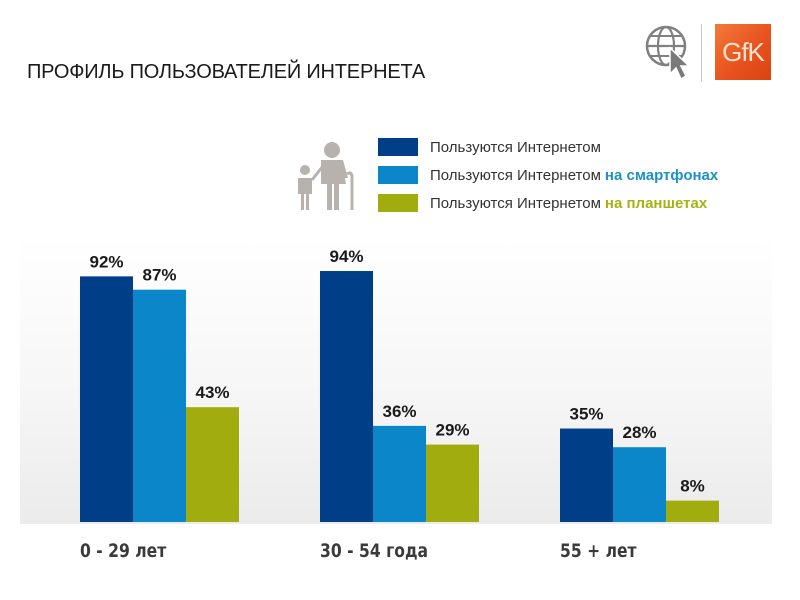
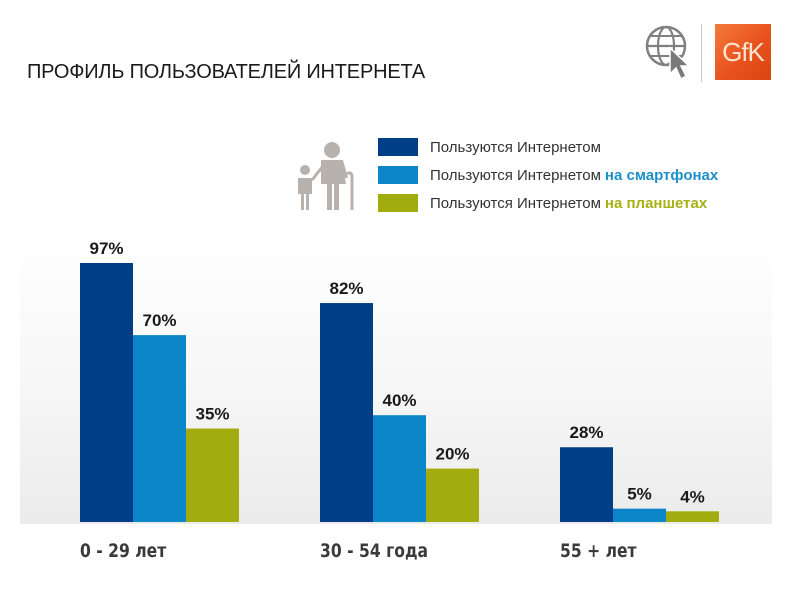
Пользуются Интернетом/0 - 29 лет: 92% -> 97%
Пользуются Интернетом на смартфонах/0 - 29 лет: 87% -> 70%
Пользуются Интернетом на планшетах/0 - 29 лет: 43% -> 35%
Пользуются Интернетом/30 - 54 года: 94% -> 82%
Пользуются Интернетом на смартфонах/30 - 54 года: 36% -> 40%
Пользуются Интернетом на планшетах/30 - 54 года: 29% -> 20%
Пользуются Интернетом/55 + лет: 35% -> 28%
Пользуются Интернетом на смартфонах/55 + лет: 28% -> 5%
Пользуются Интернетом на планшетах/55 + лет: 8% -> 4%
